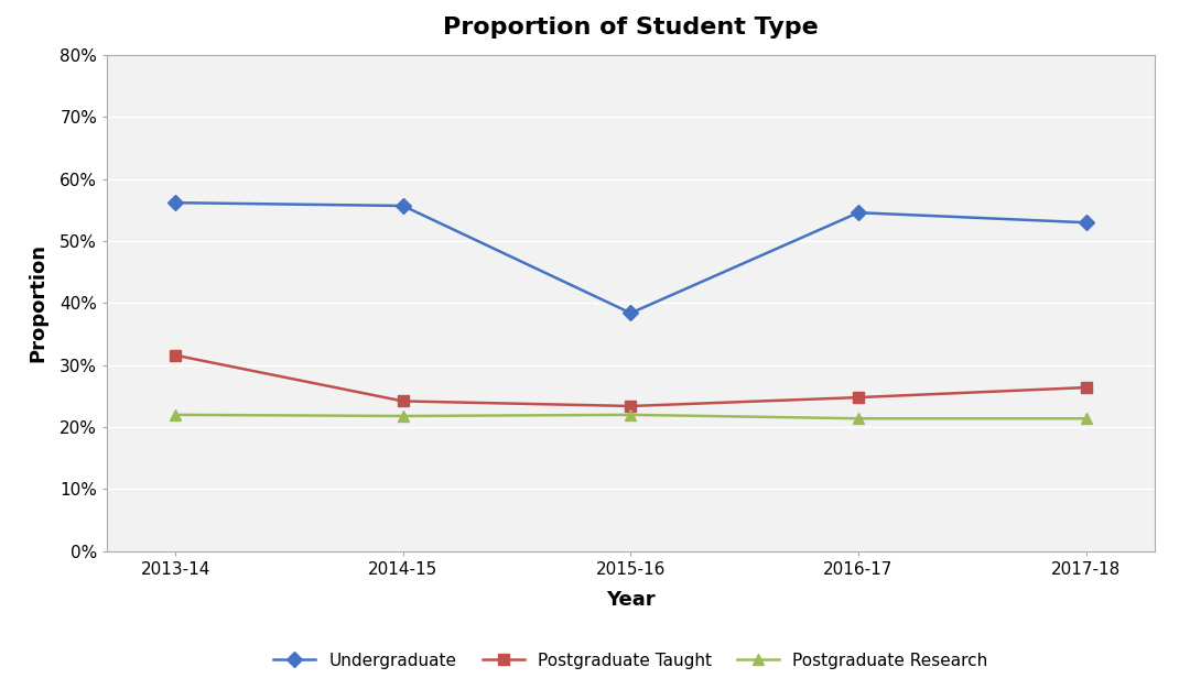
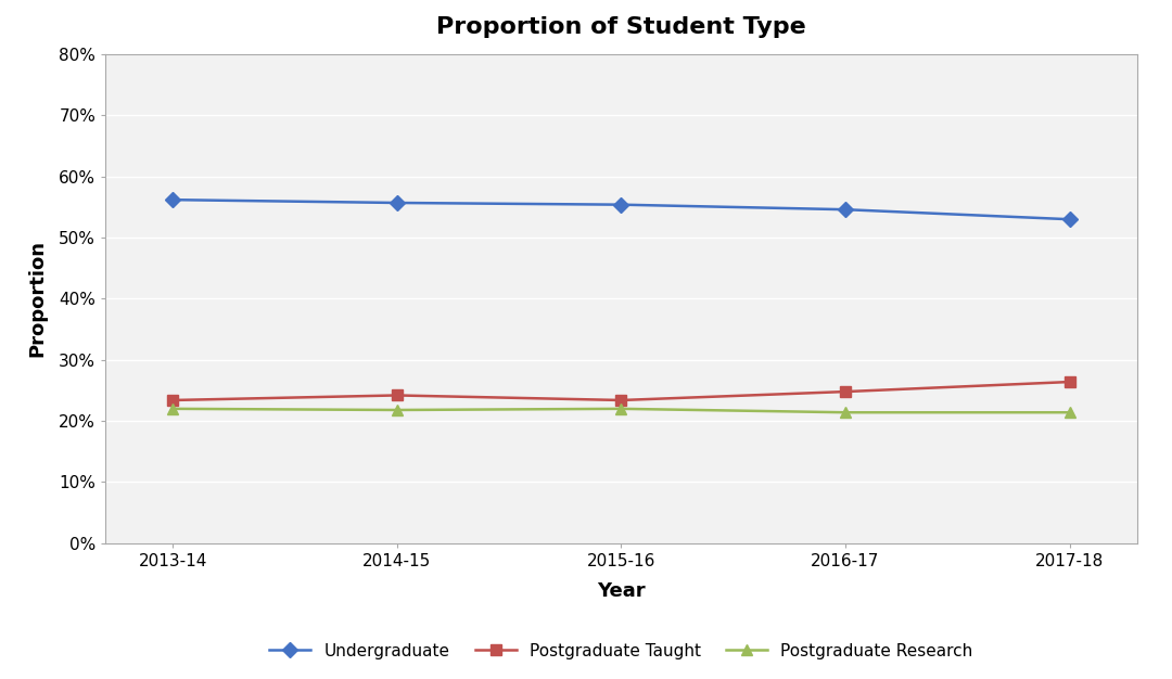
Postgraduate Taught/2013-14: 31.6% -> 23.4%
Undergraduate/2015-16: 38.4% -> 55.4%
